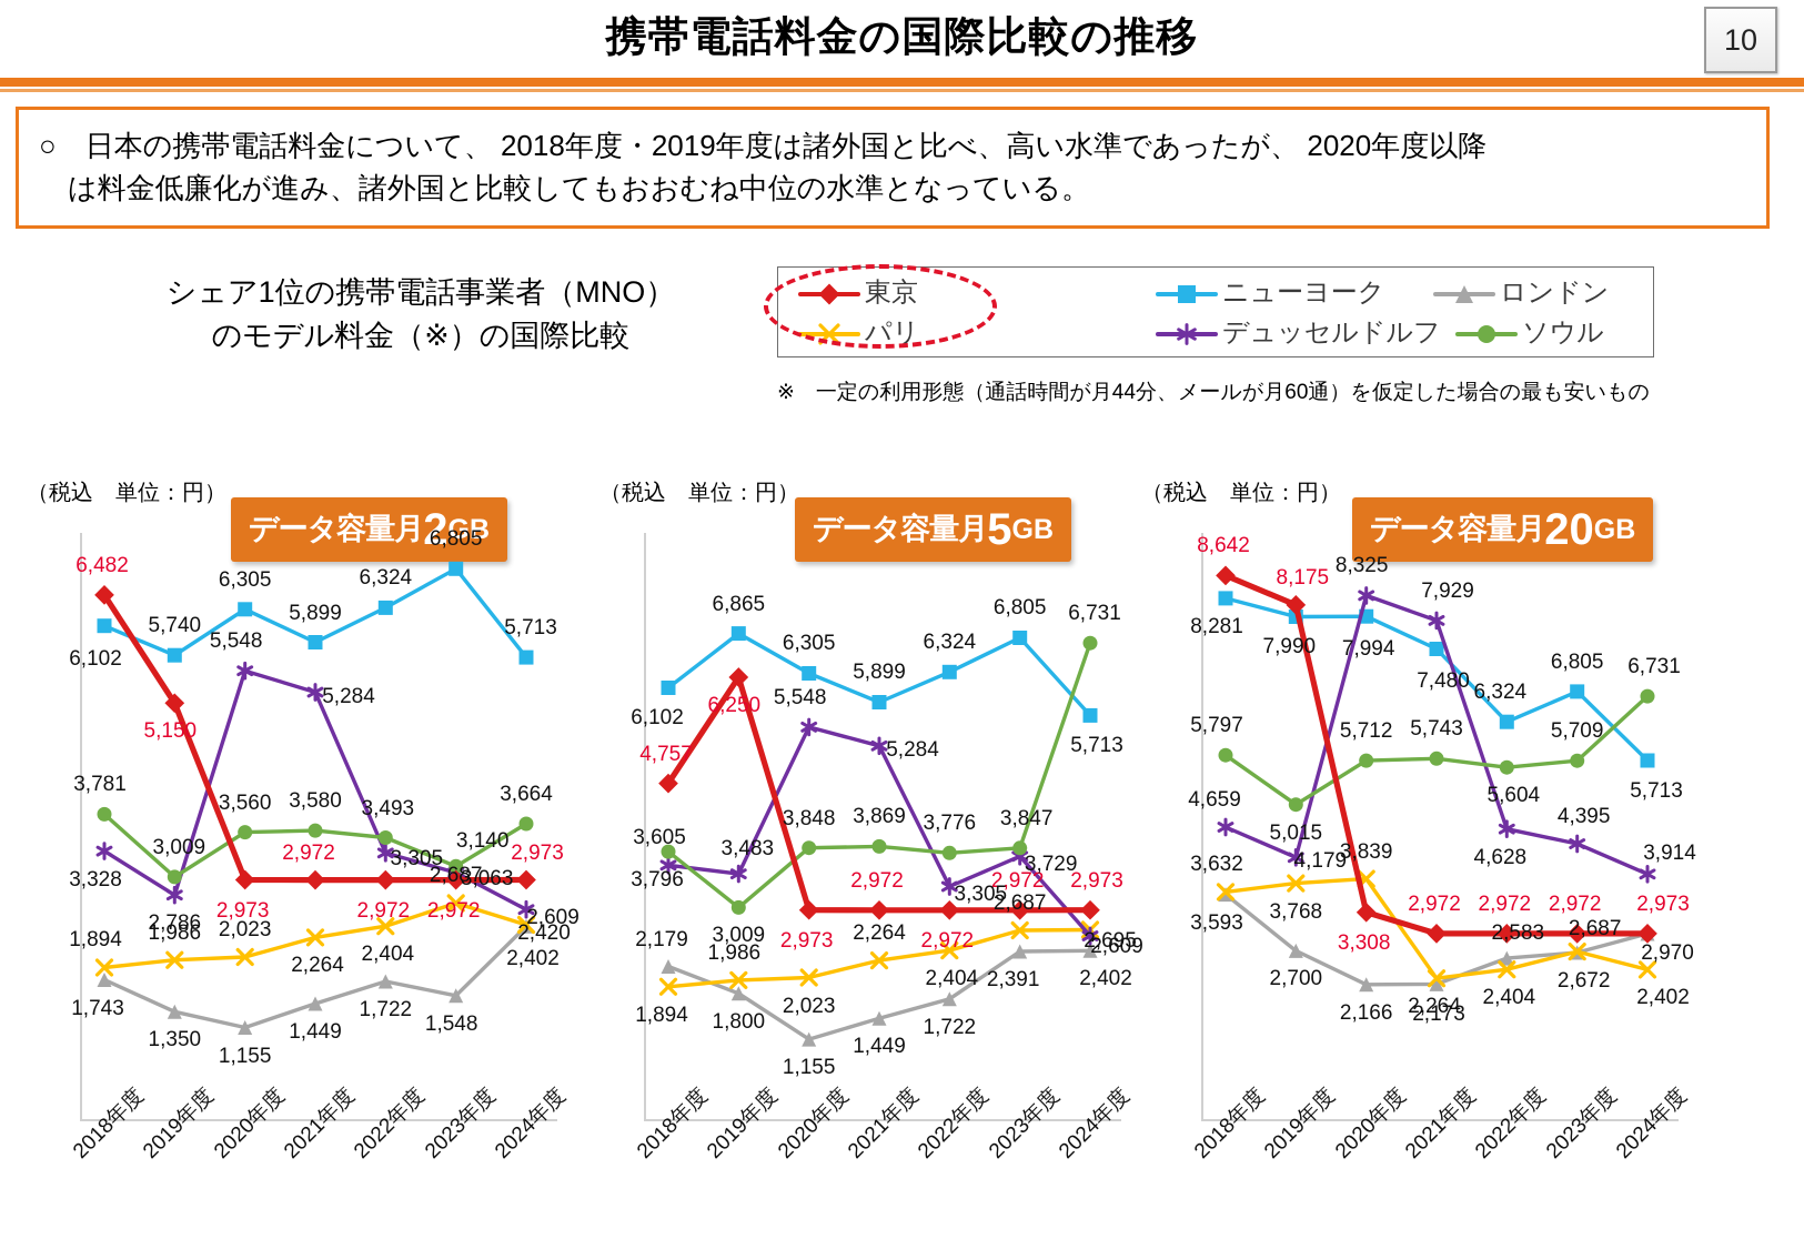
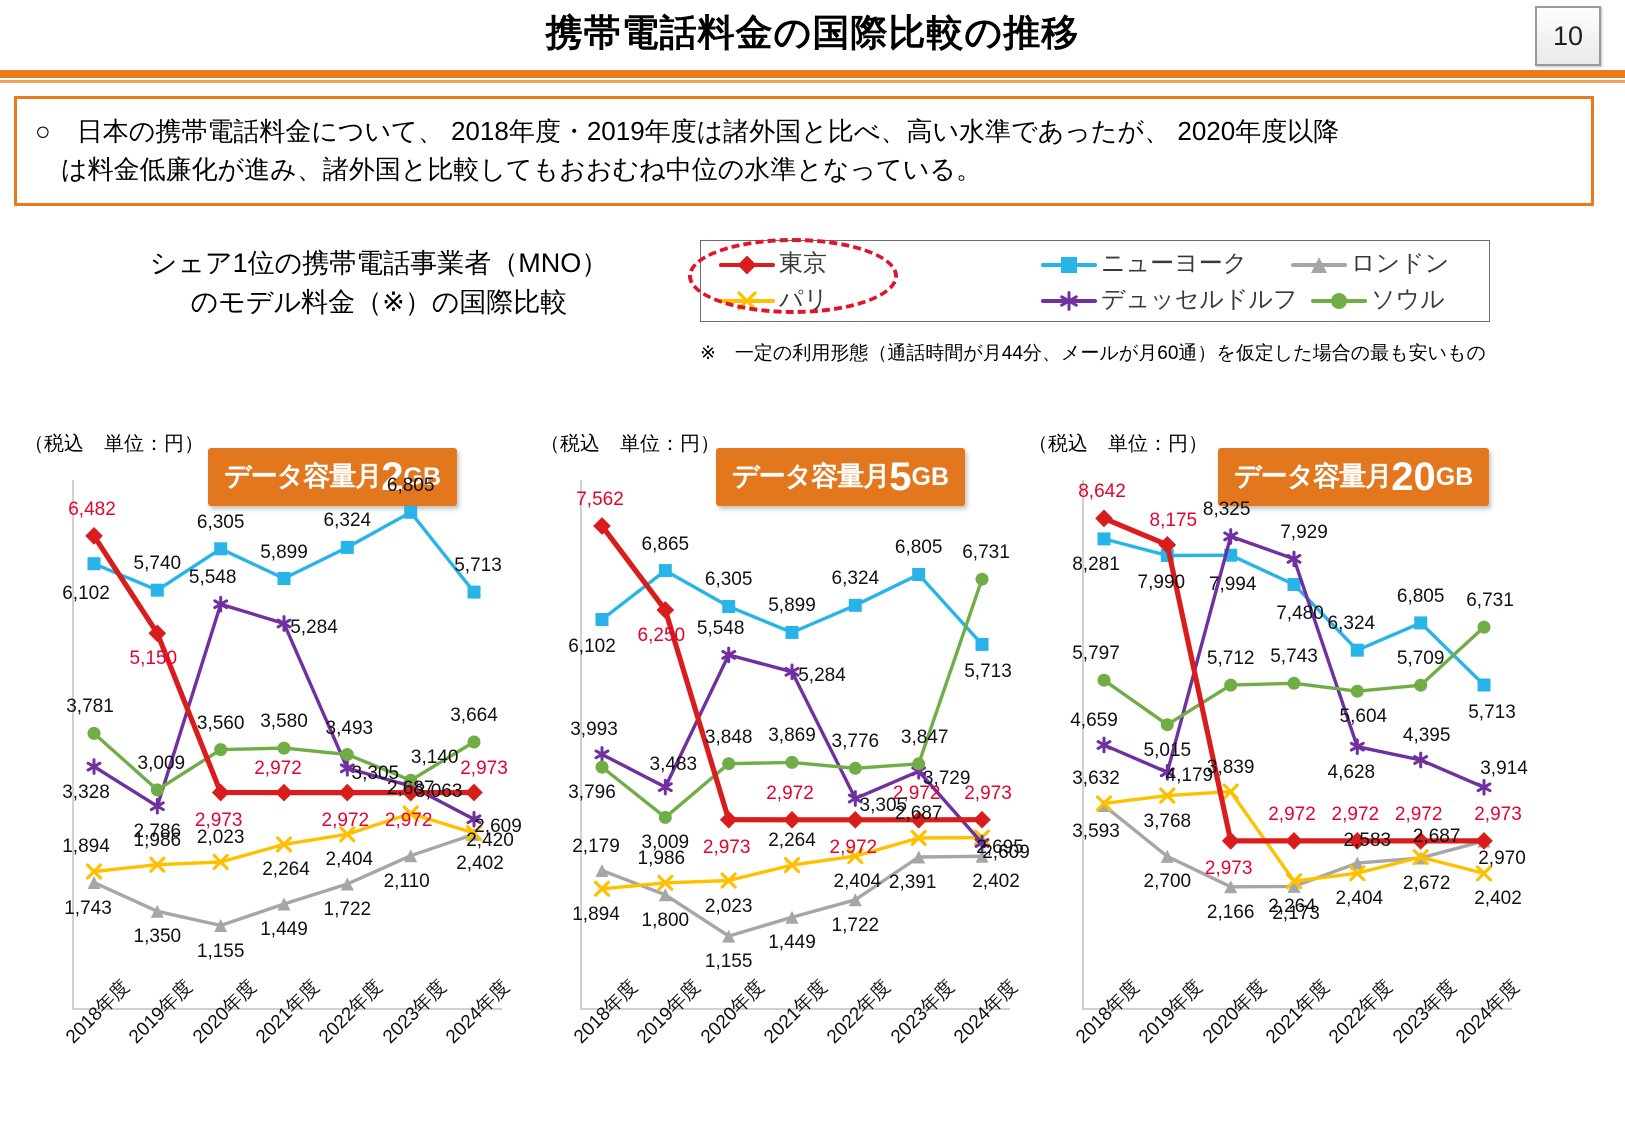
データ容量月2GB/ロンドン/2023年度: 1,548 -> 2,110
データ容量月5GB/東京/2018年度: 4,757 -> 7,562
データ容量月5GB/デュッセルドルフ/2018年度: 3,605 -> 3,993
データ容量月20GB/東京/2020年度: 3,308 -> 2,973
